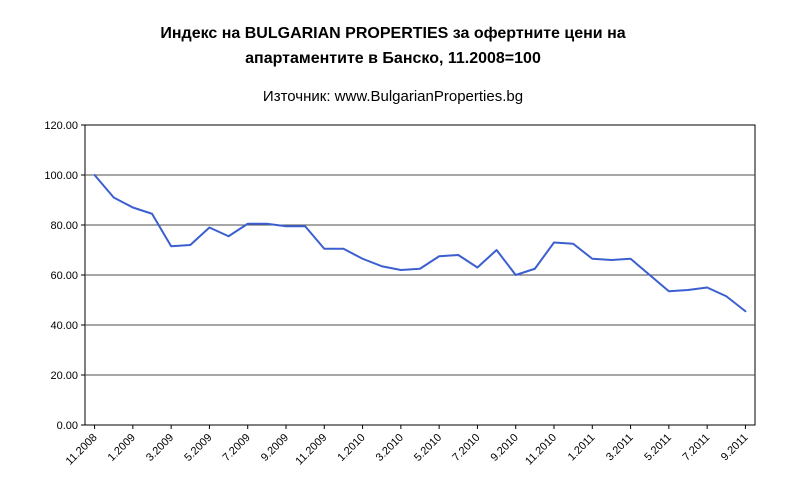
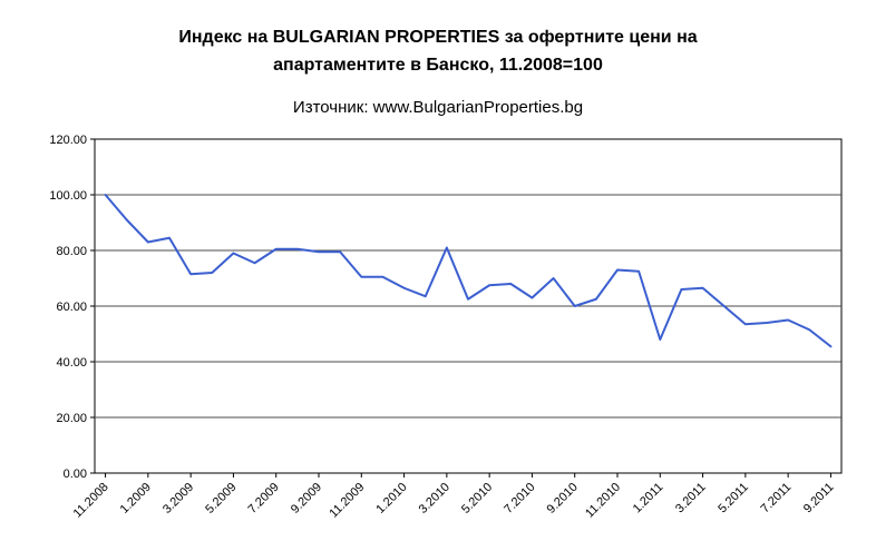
1.2009: 87 -> 83
3.2010: 62 -> 81
1.2011: 66 -> 48
